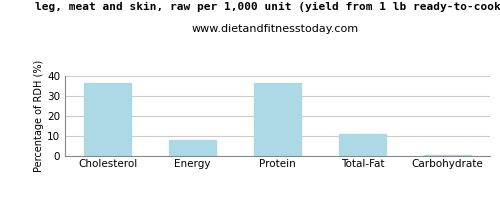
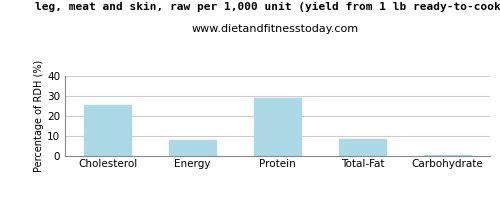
Cholesterol: 36.5 -> 25.5
Protein: 36.5 -> 29.0
Total-Fat: 11.0 -> 8.5
